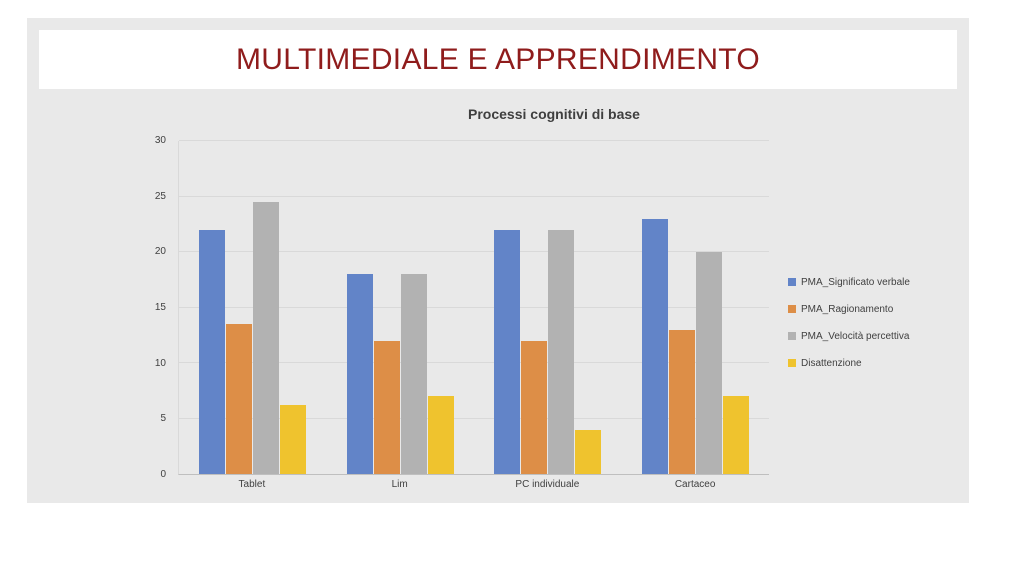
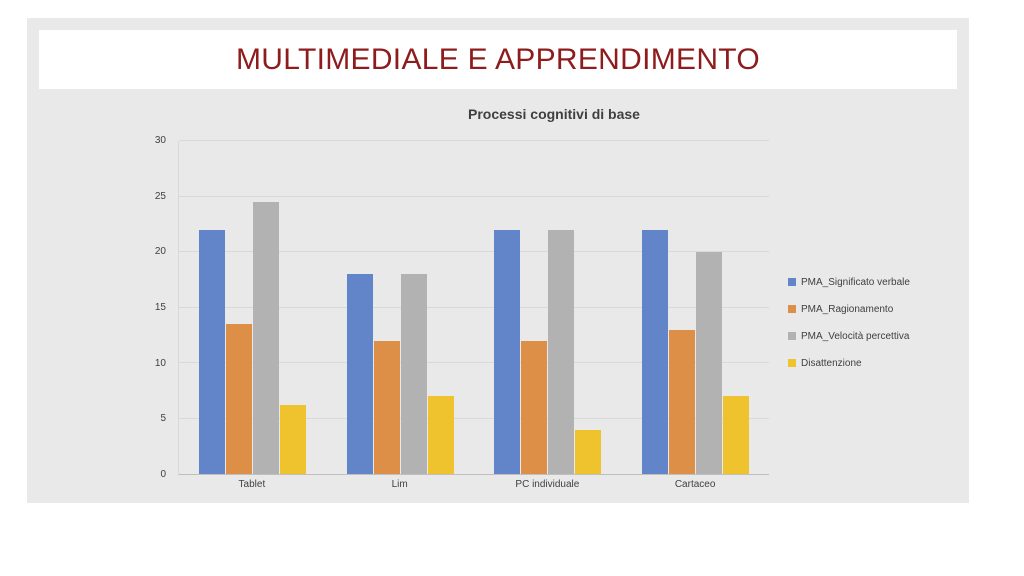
PMA_Significato verbale/Cartaceo: 23 -> 22
